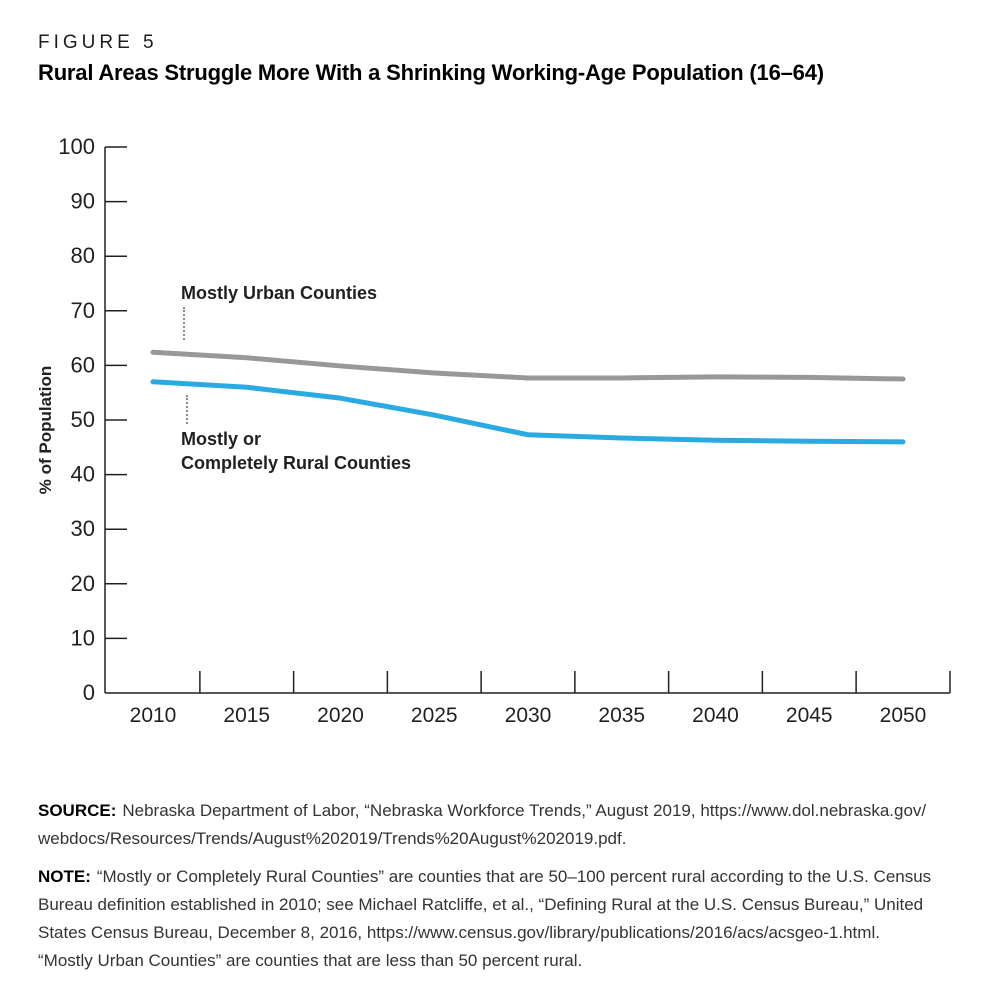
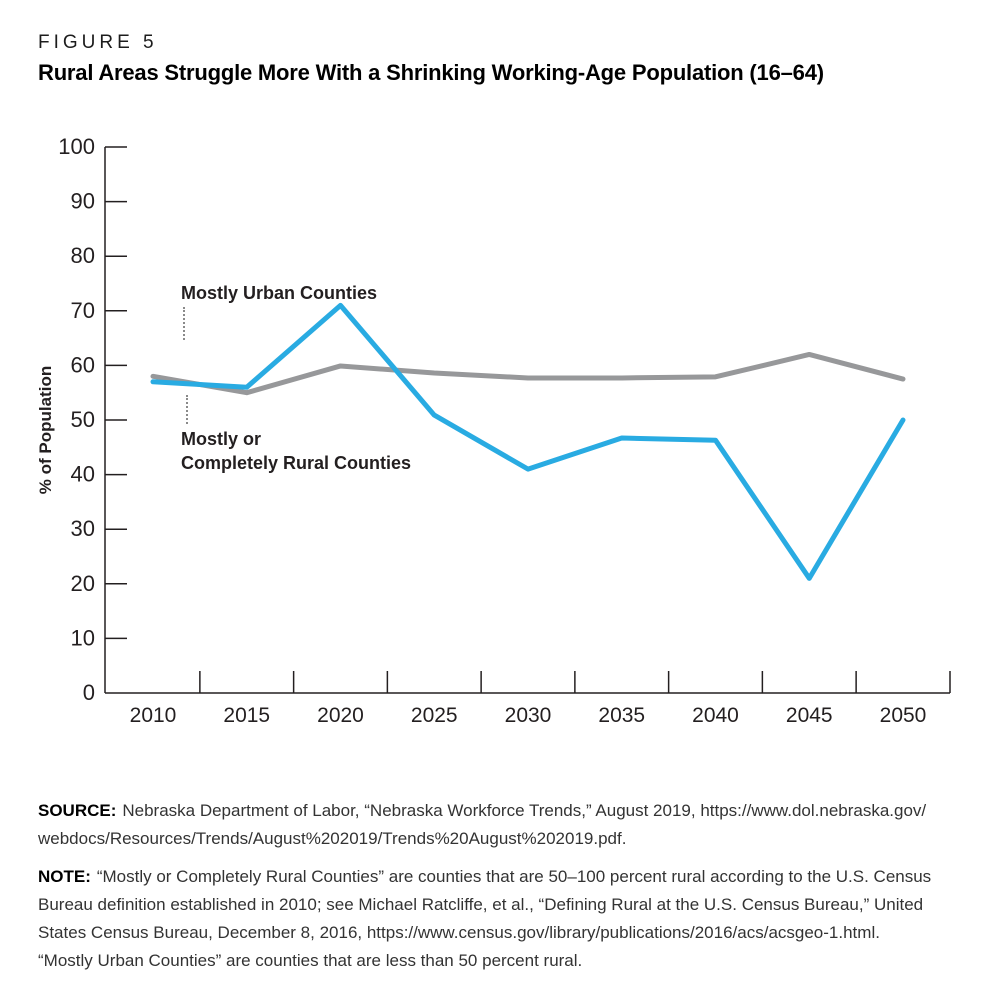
Mostly Urban Counties/2010: 62 -> 58
Mostly Urban Counties/2015: 61 -> 55
Mostly or Completely Rural Counties/2020: 54 -> 71
Mostly or Completely Rural Counties/2030: 47 -> 41
Mostly Urban Counties/2045: 58 -> 62
Mostly or Completely Rural Counties/2045: 46 -> 21
Mostly or Completely Rural Counties/2050: 46 -> 50
